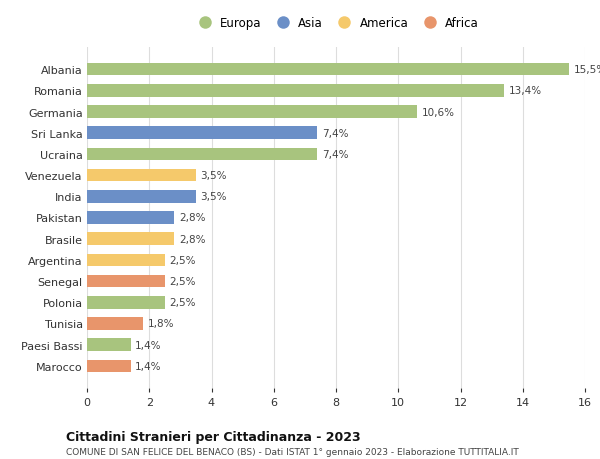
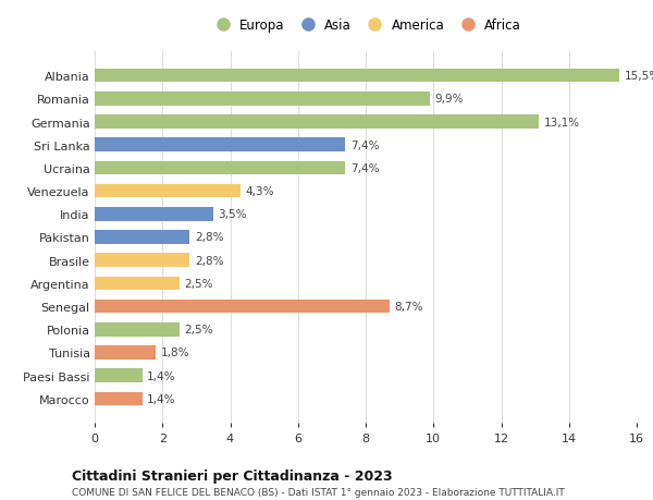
Romania: 13,4% -> 9,9%
Germania: 10,6% -> 13,1%
Venezuela: 3,5% -> 4,3%
Senegal: 2,5% -> 8,7%
